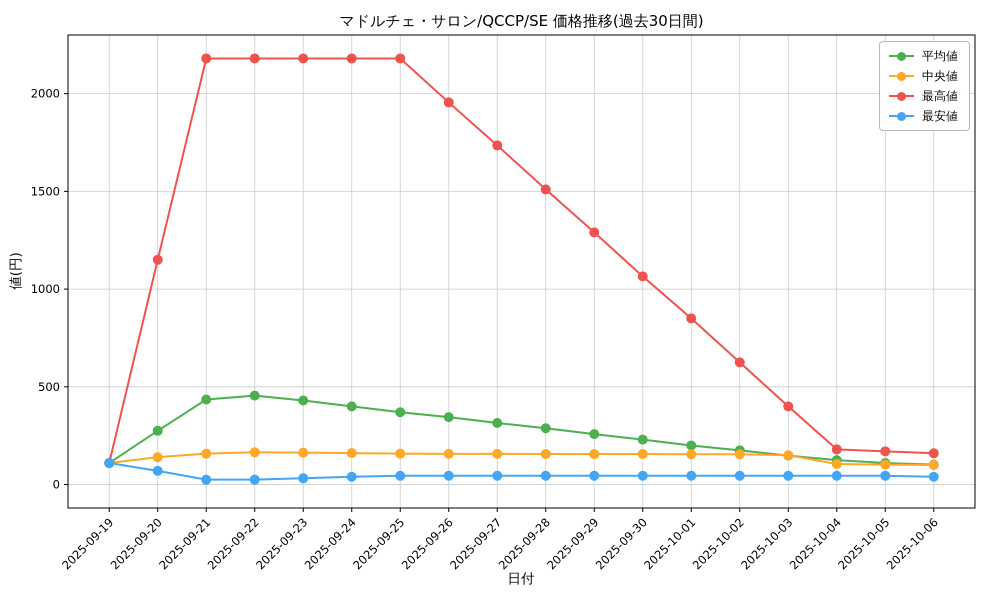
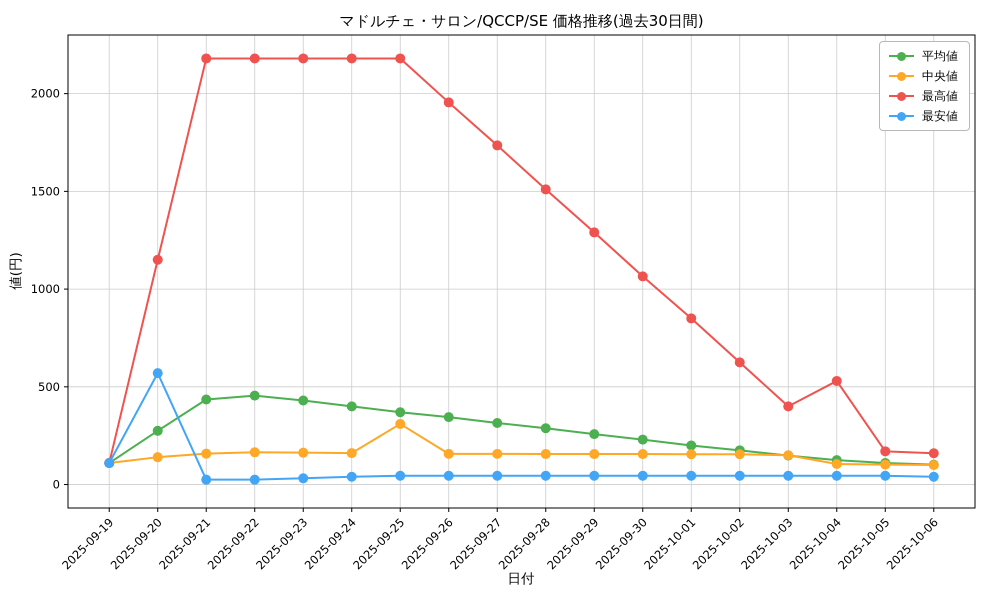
最安値/2025-09-20: 70 -> 570
中央値/2025-09-25: 160 -> 310
最高値/2025-10-04: 180 -> 530
